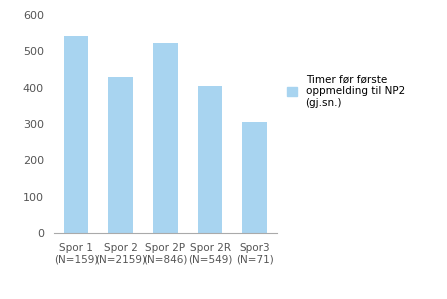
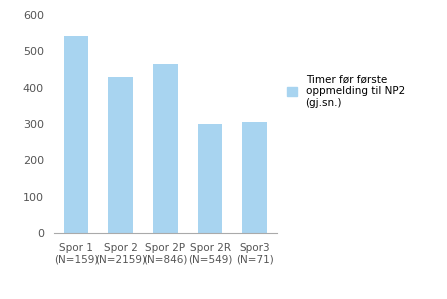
Spor 2P (N=846): 522 -> 465
Spor 2R (N=549): 404 -> 300
